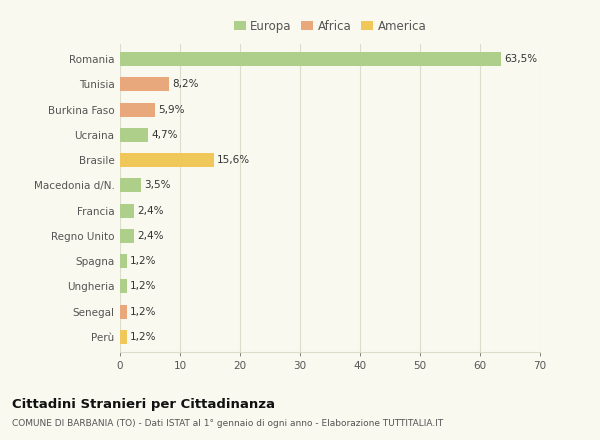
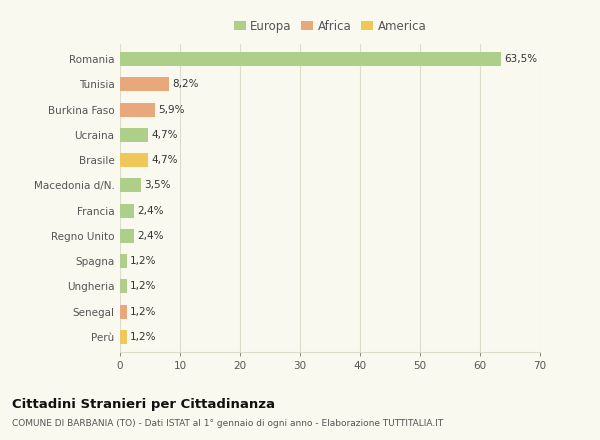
Brasile: 15,6% -> 4,7%
